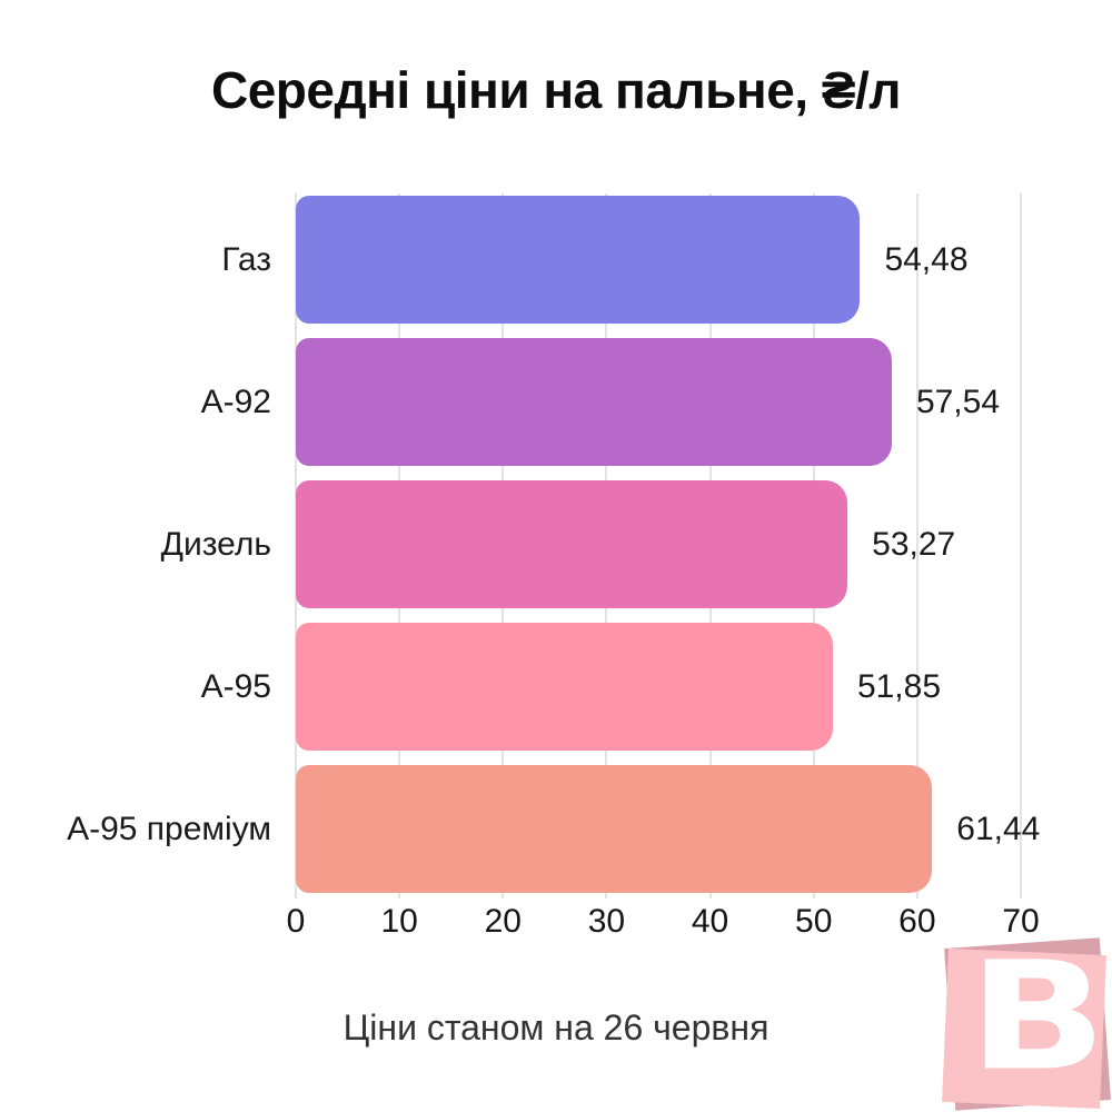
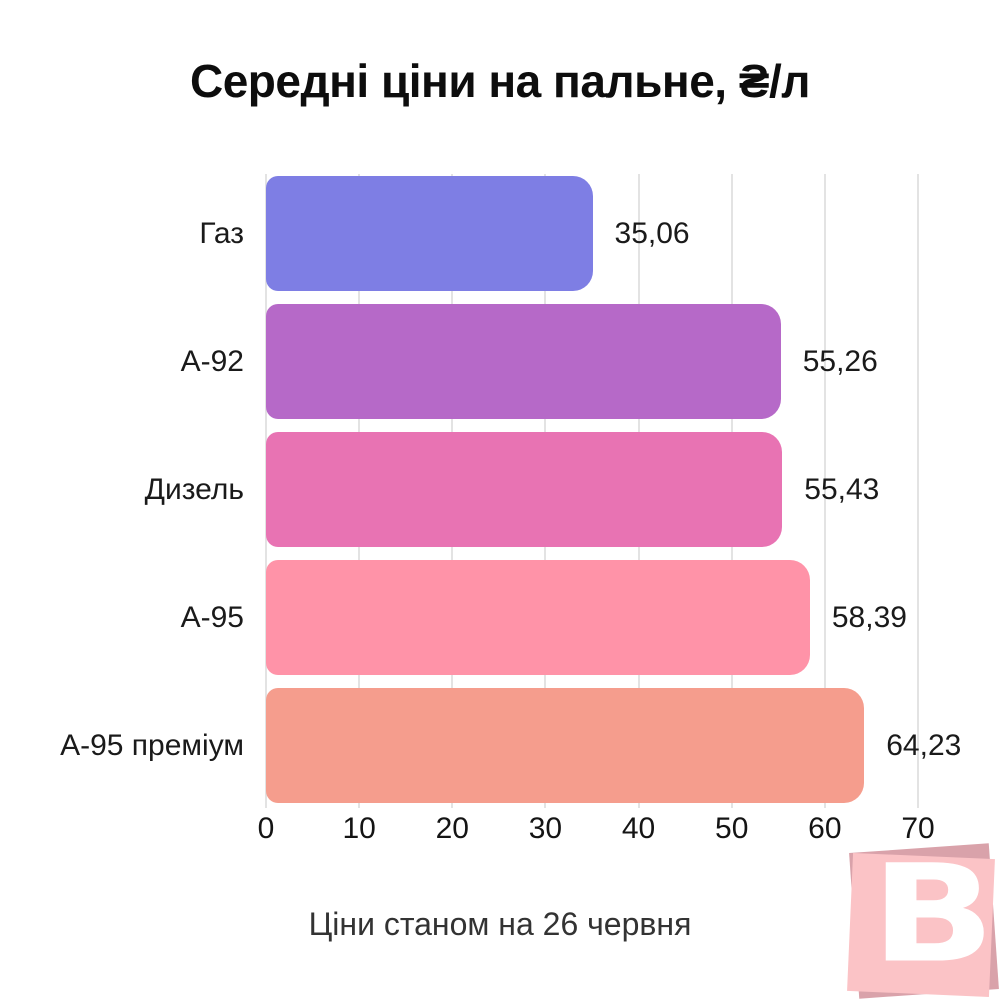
Газ: 54,48 -> 35,06
А-92: 57,54 -> 55,26
Дизель: 53,27 -> 55,43
А-95: 51,85 -> 58,39
А-95 преміум: 61,44 -> 64,23
